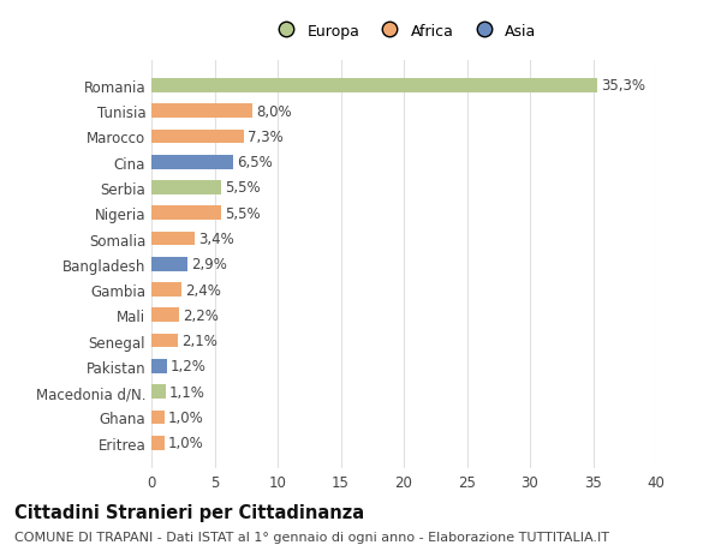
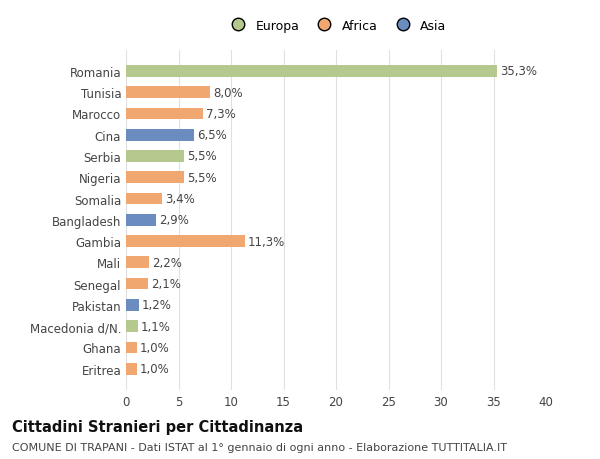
Gambia: 2,4% -> 11,3%
